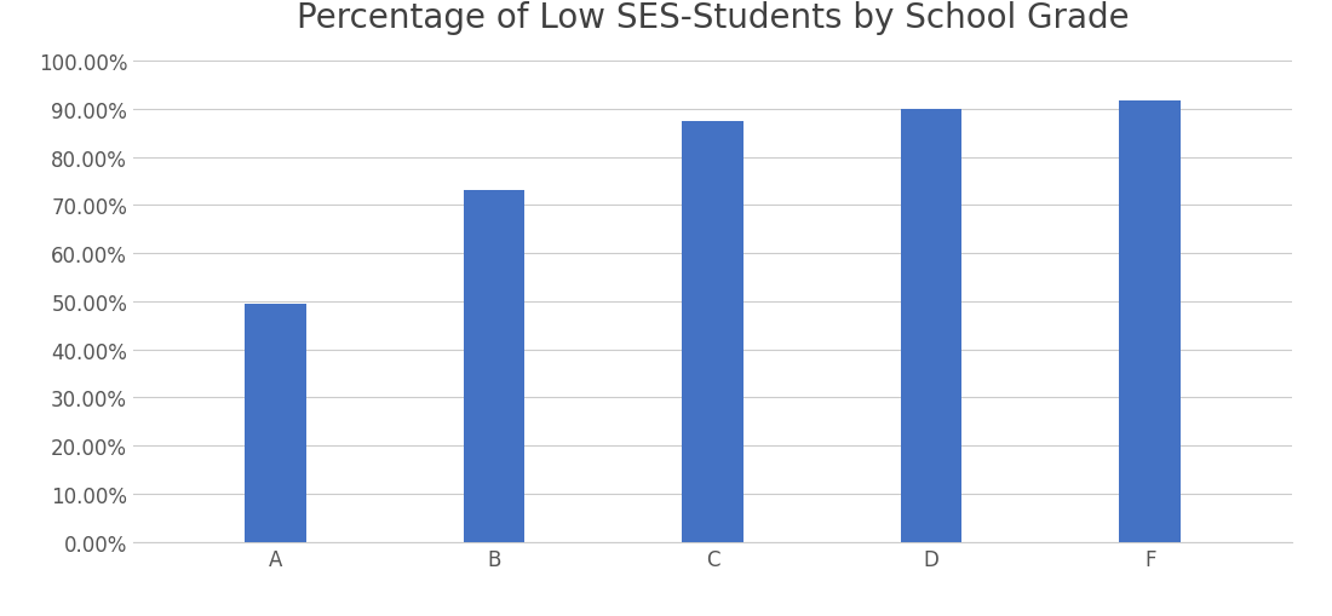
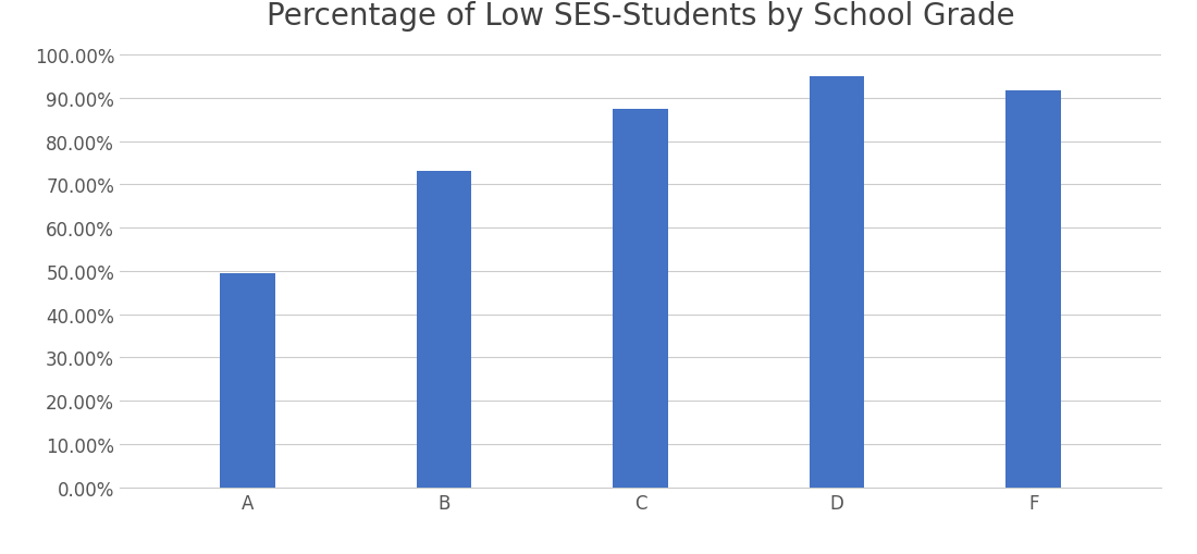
D: 90.0% -> 95.0%
